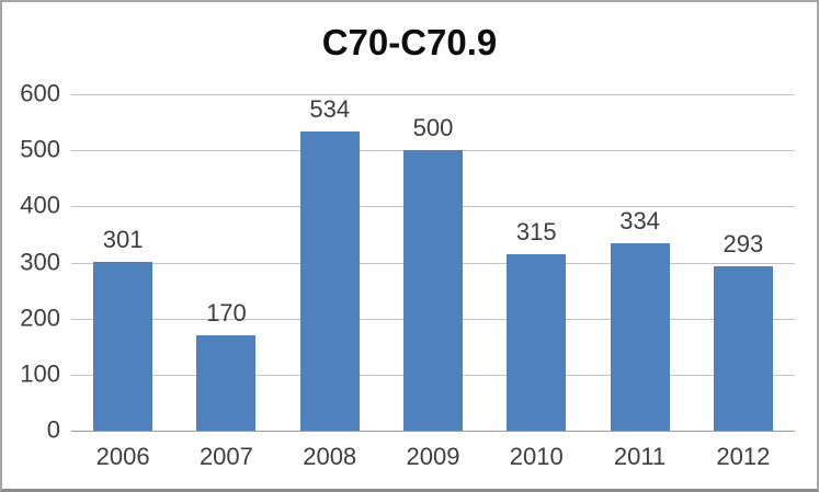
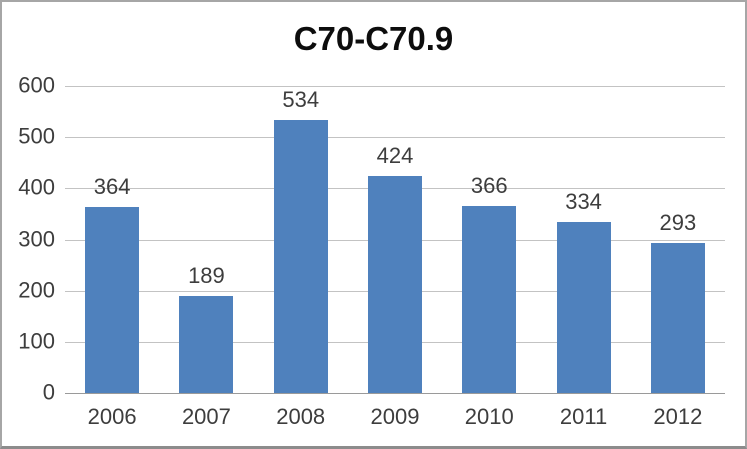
2006: 301 -> 364
2007: 170 -> 189
2009: 500 -> 424
2010: 315 -> 366
